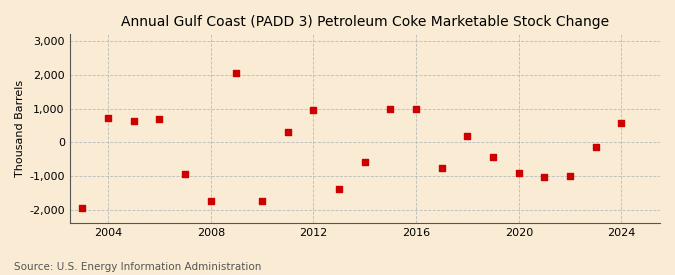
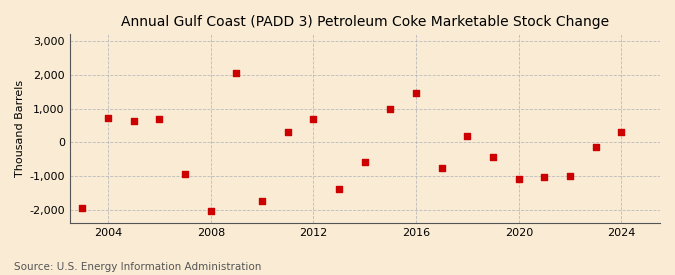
2008: -1,750 -> -2,050
2012: 960 -> 700
2016: 990 -> 1,450
2020: -900 -> -1,100
2024: 580 -> 300
